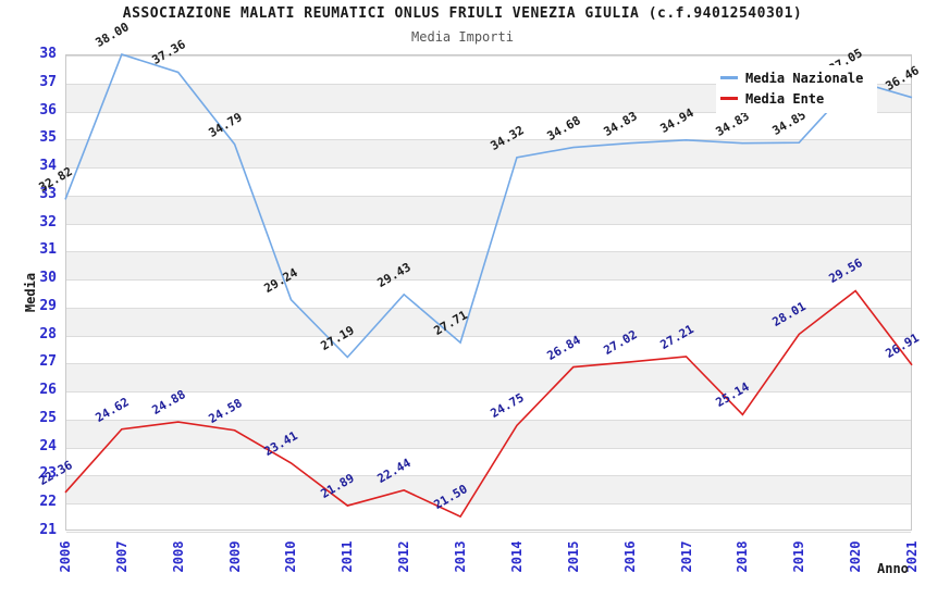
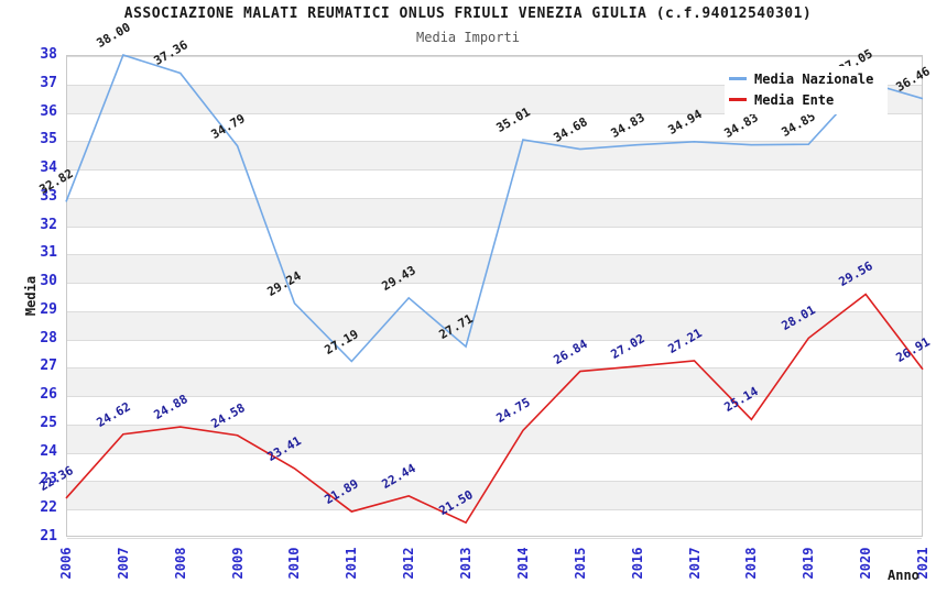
Media Nazionale/2014: 34.32 -> 35.01
